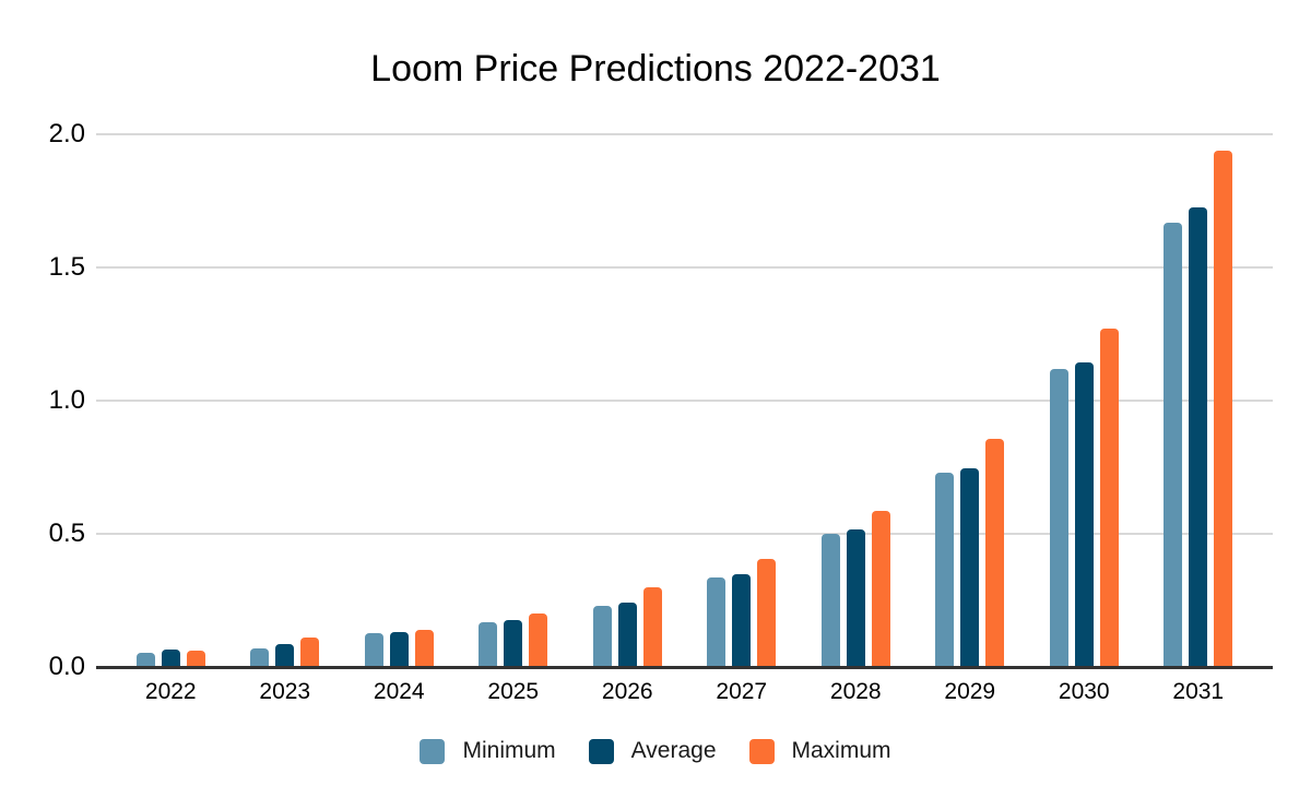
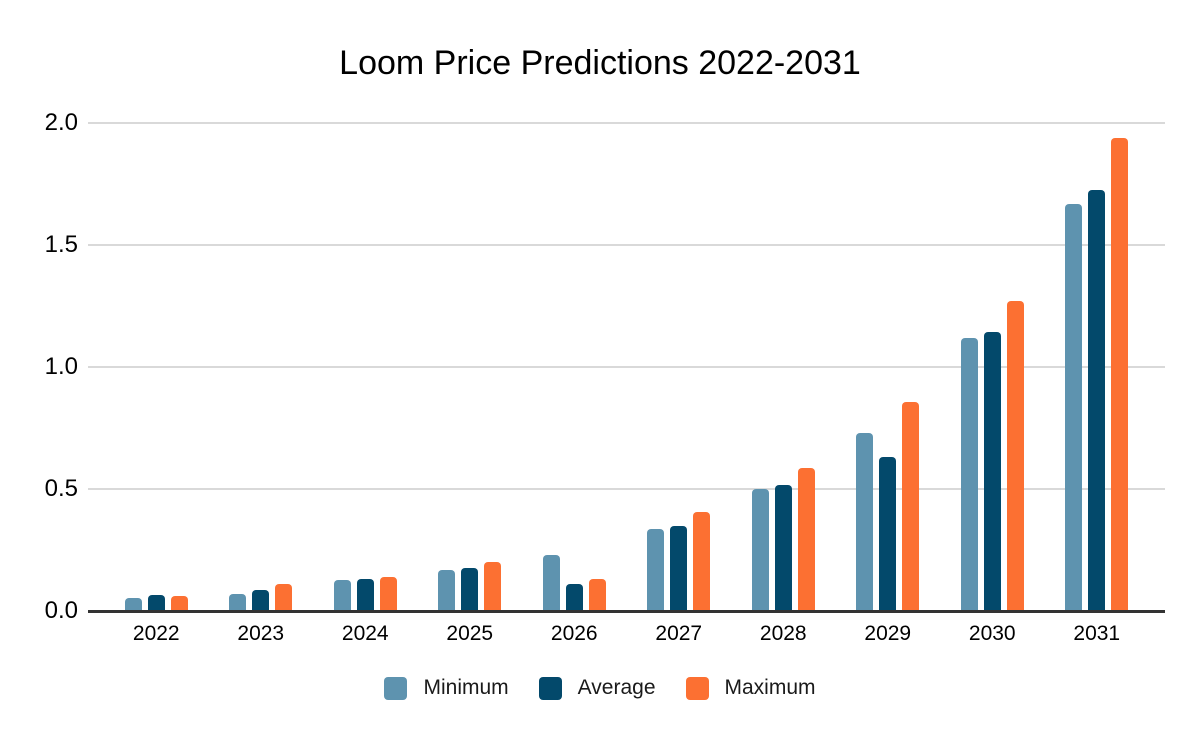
Average/2026: 0.24 -> 0.11
Maximum/2026: 0.30 -> 0.13
Average/2029: 0.74 -> 0.63
